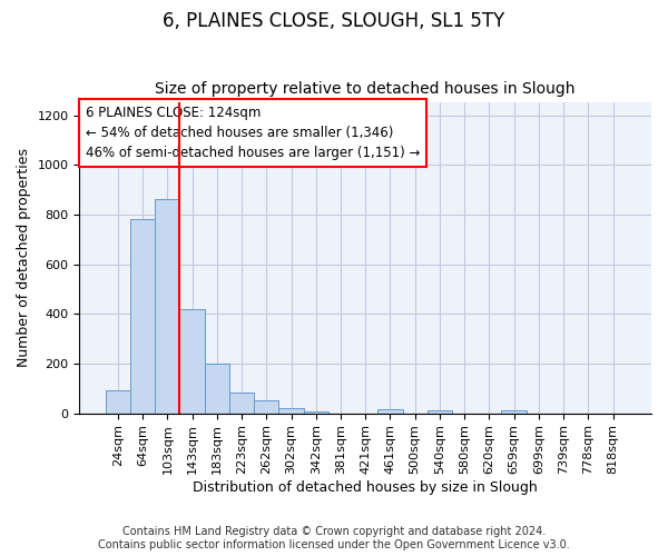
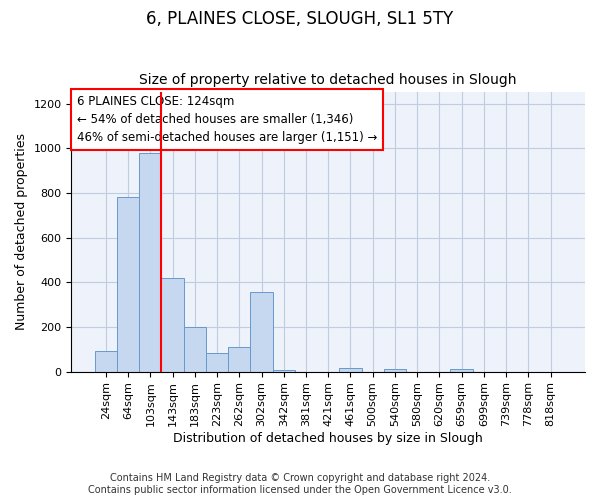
103sqm: 860 -> 980
262sqm: 50 -> 110
302sqm: 20 -> 355
